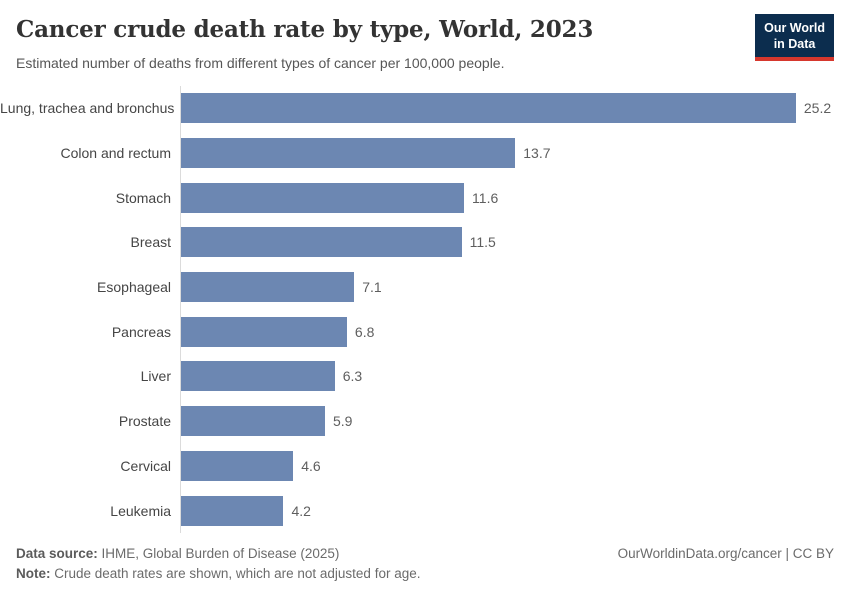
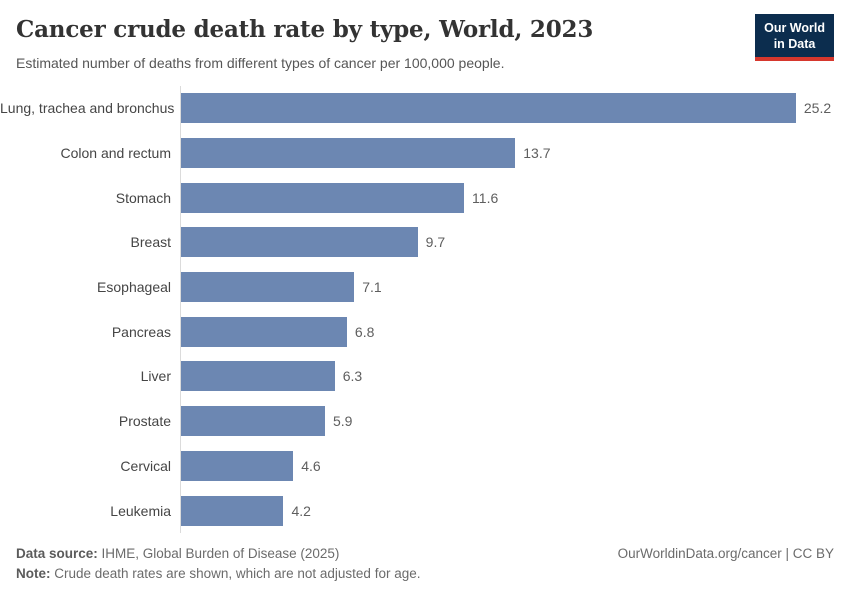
Breast: 11.5 -> 9.7
